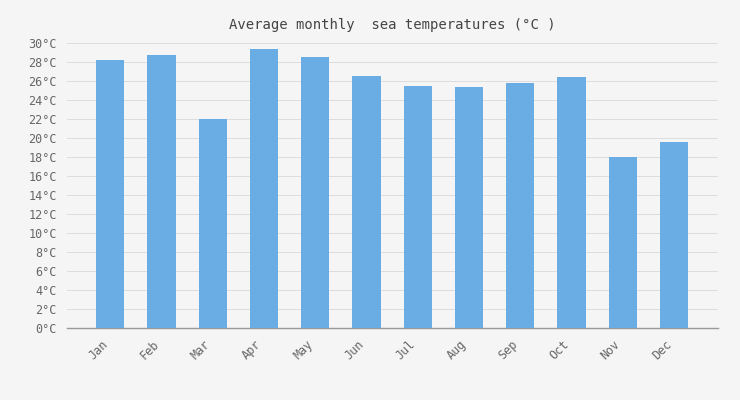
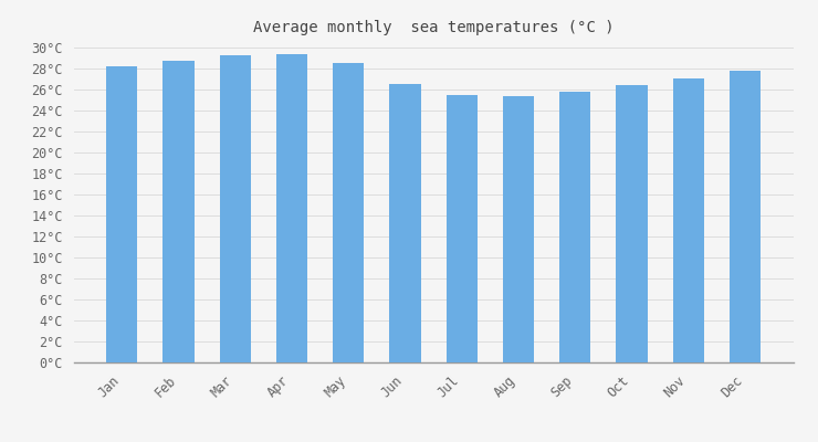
Mar: 22.0°C -> 29.2°C
Nov: 18.0°C -> 27.0°C
Dec: 19.6°C -> 27.8°C
